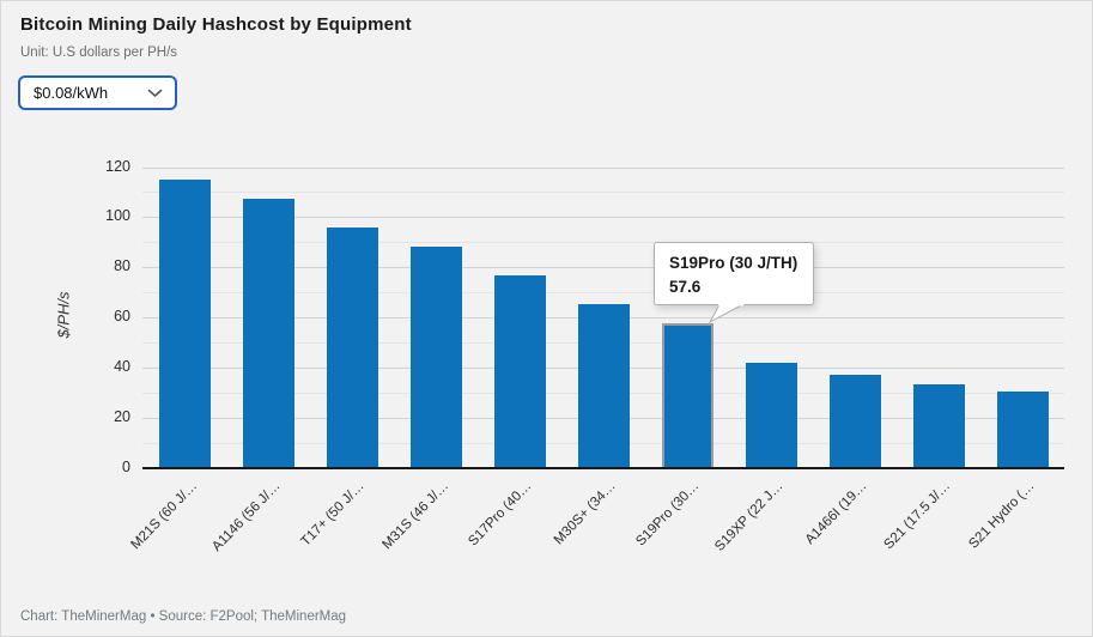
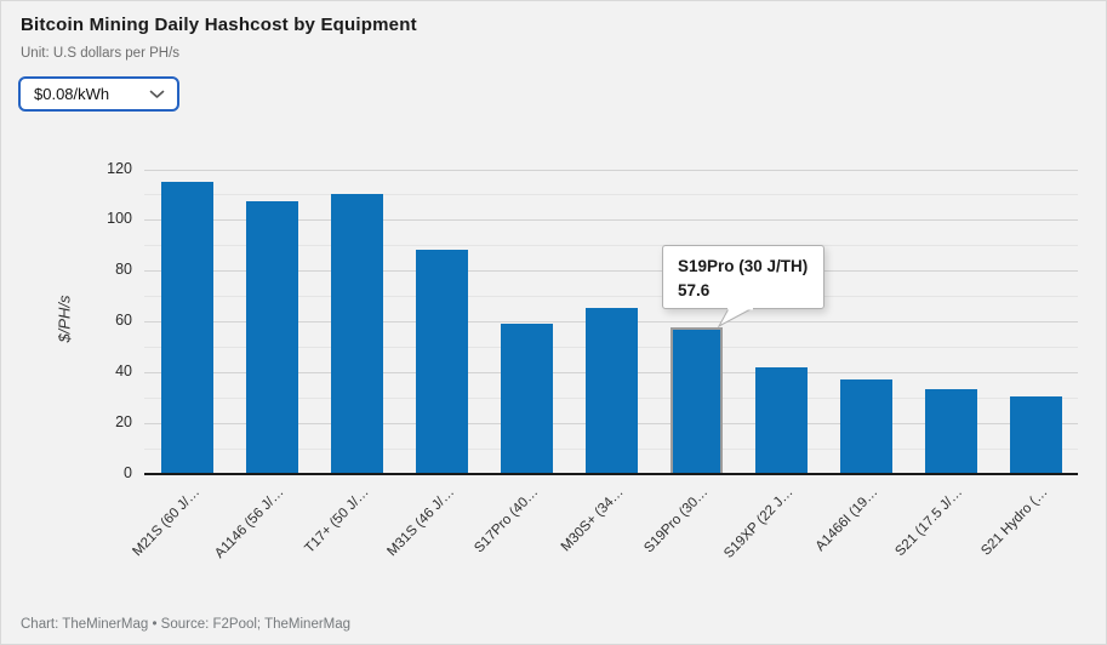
T17+ (50 J/…: 96 -> 110
S17Pro (40…: 77 -> 59
